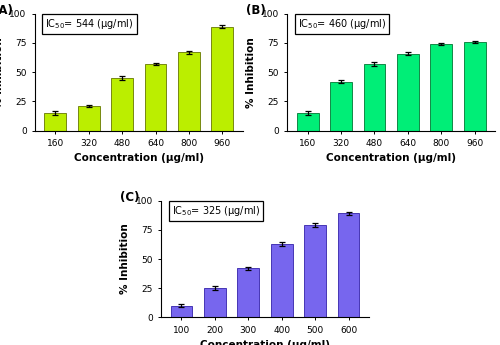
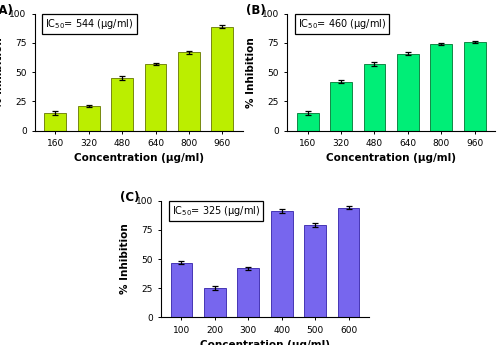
100: 10 -> 47
400: 63 -> 91
600: 89 -> 94
